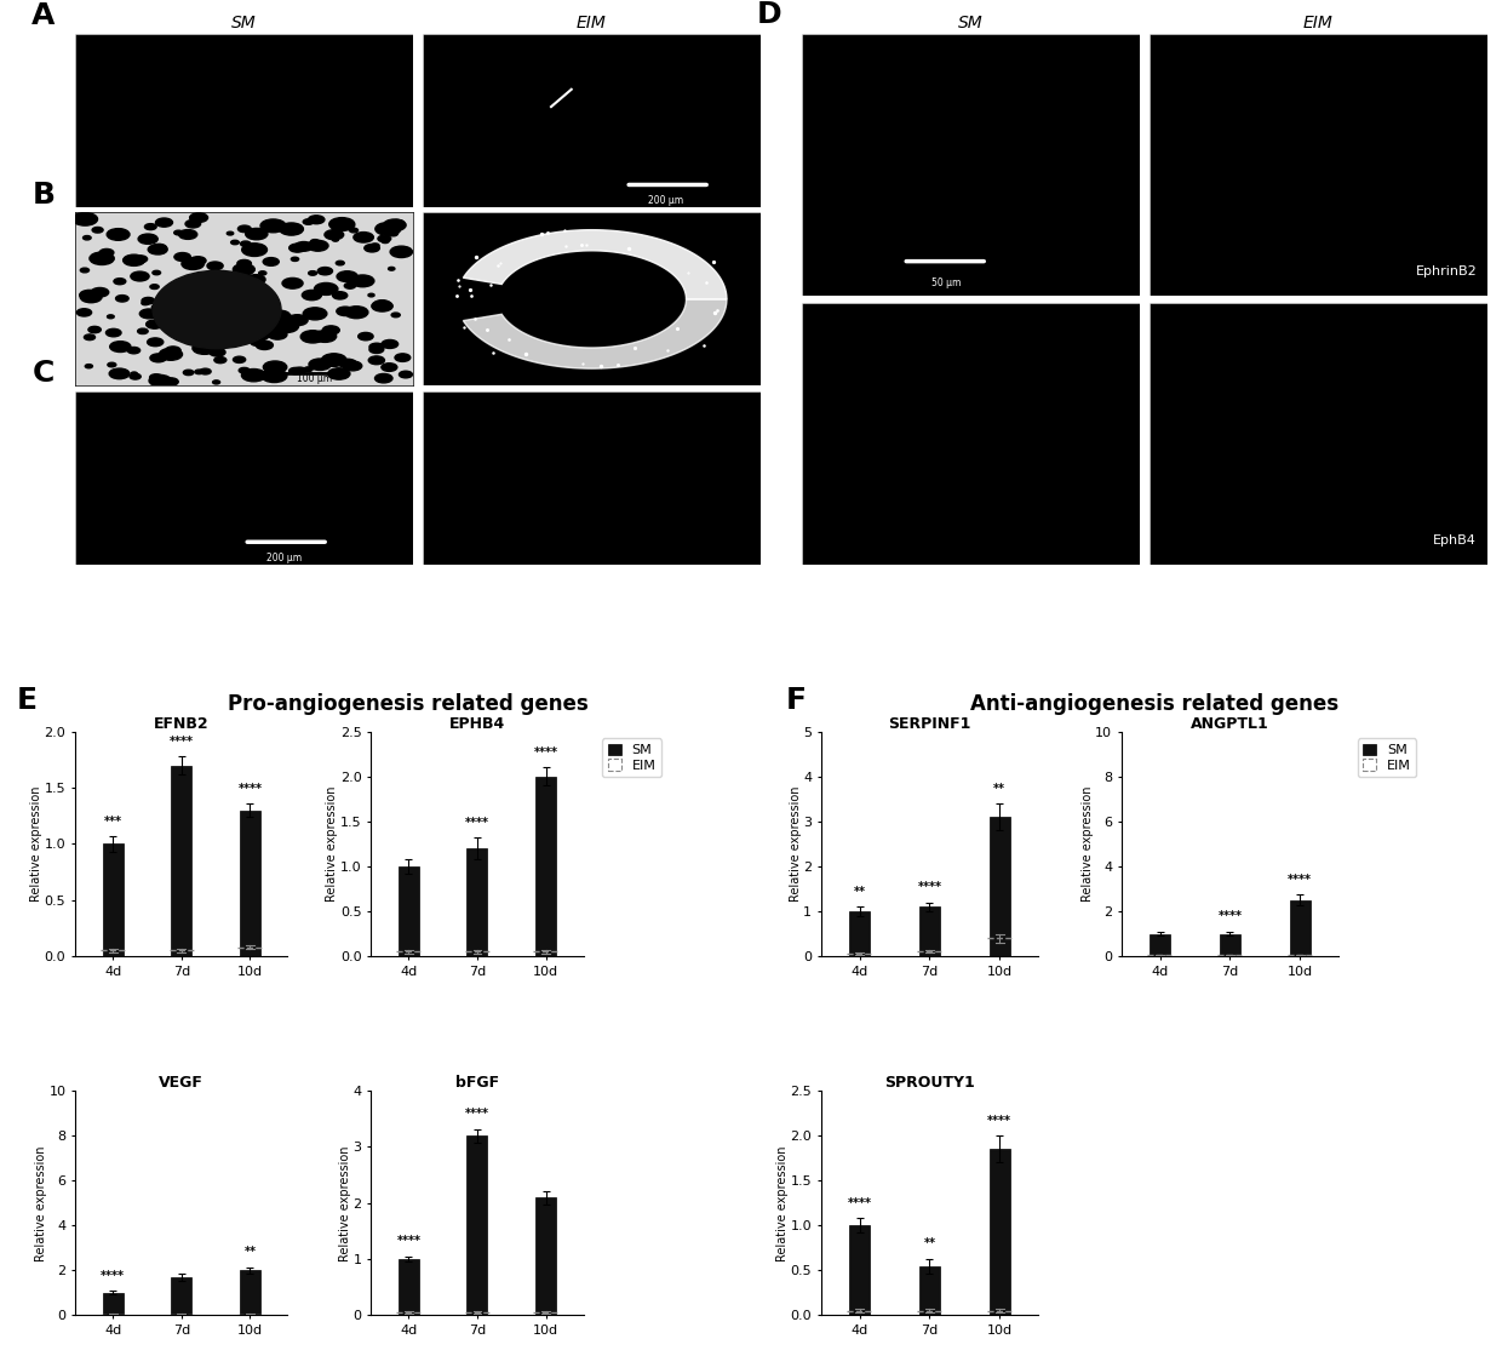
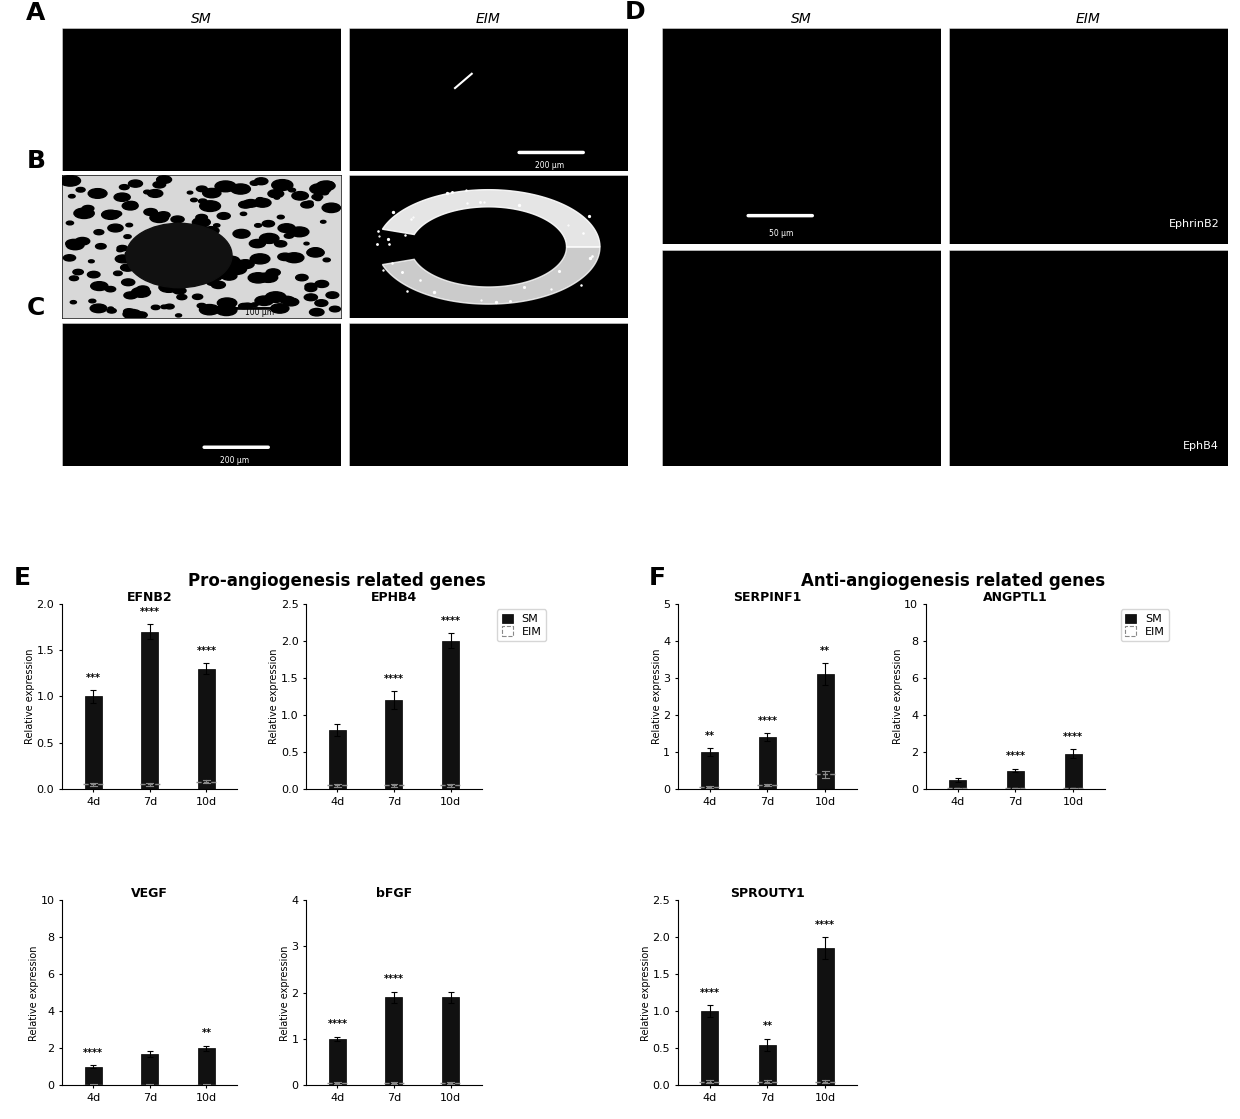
EPHB4/4d: 1.0 -> 0.8
SERPINF1/7d: 1.1 -> 1.4
ANGPTL1/4d: 1.0 -> 0.5
ANGPTL1/10d: 2.5 -> 1.9
bFGF/7d: 3.2 -> 1.9
bFGF/10d: 2.1 -> 1.9
